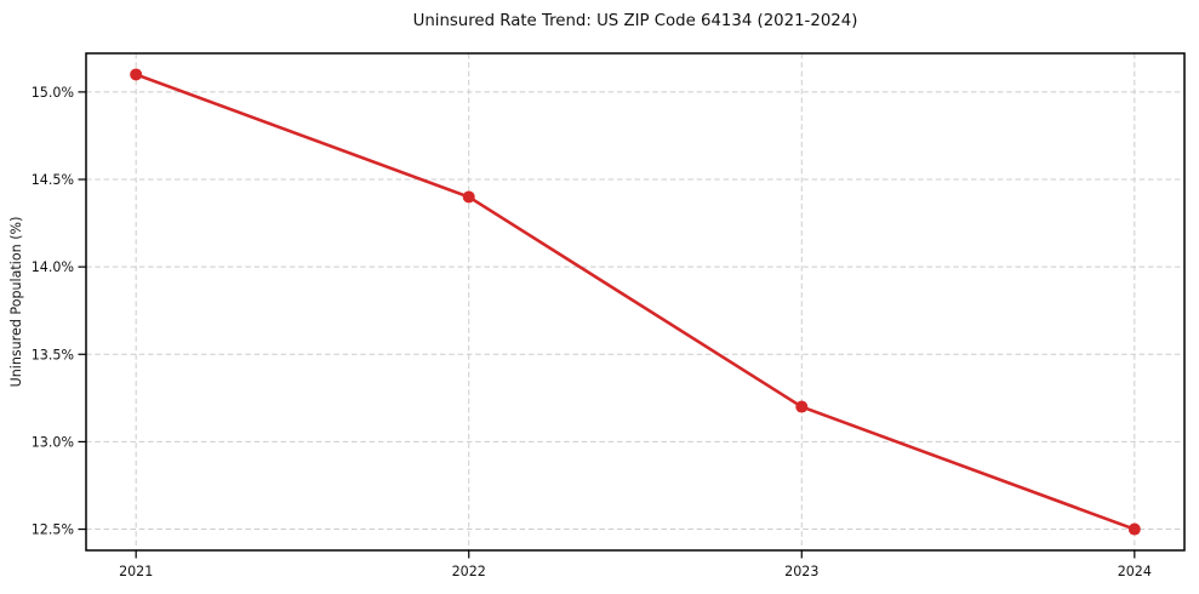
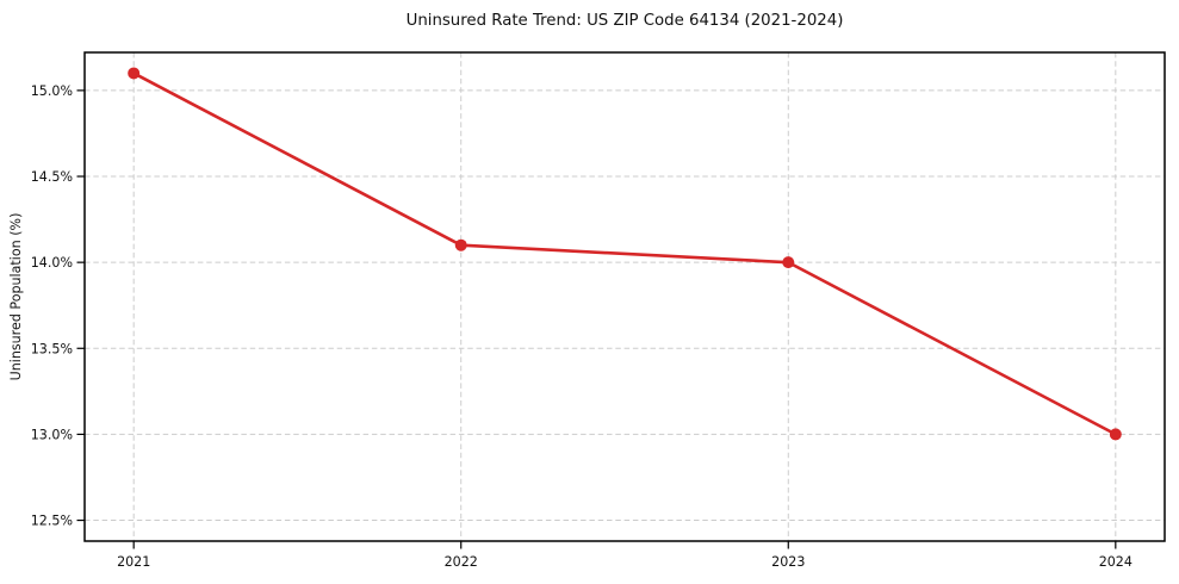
2022: 14.4% -> 14.1%
2023: 13.2% -> 14.0%
2024: 12.5% -> 13.0%
